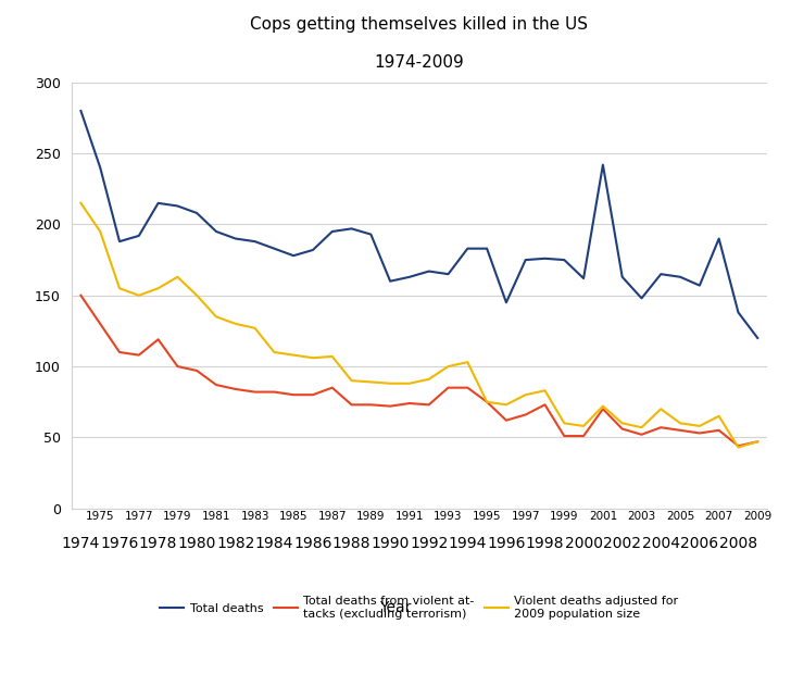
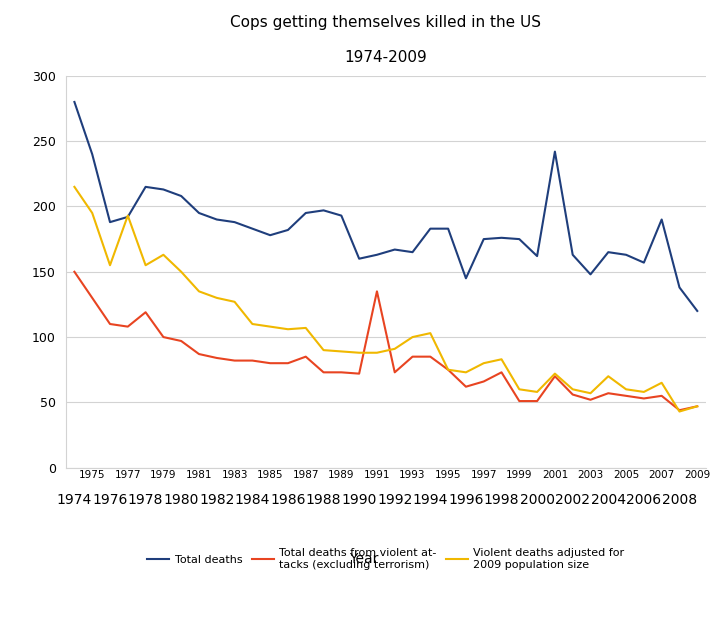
Violent deaths adjusted for 2009 population size/1977: 150 -> 193
Total deaths from violent at- tacks (excluding terrorism)/1991: 74 -> 135
